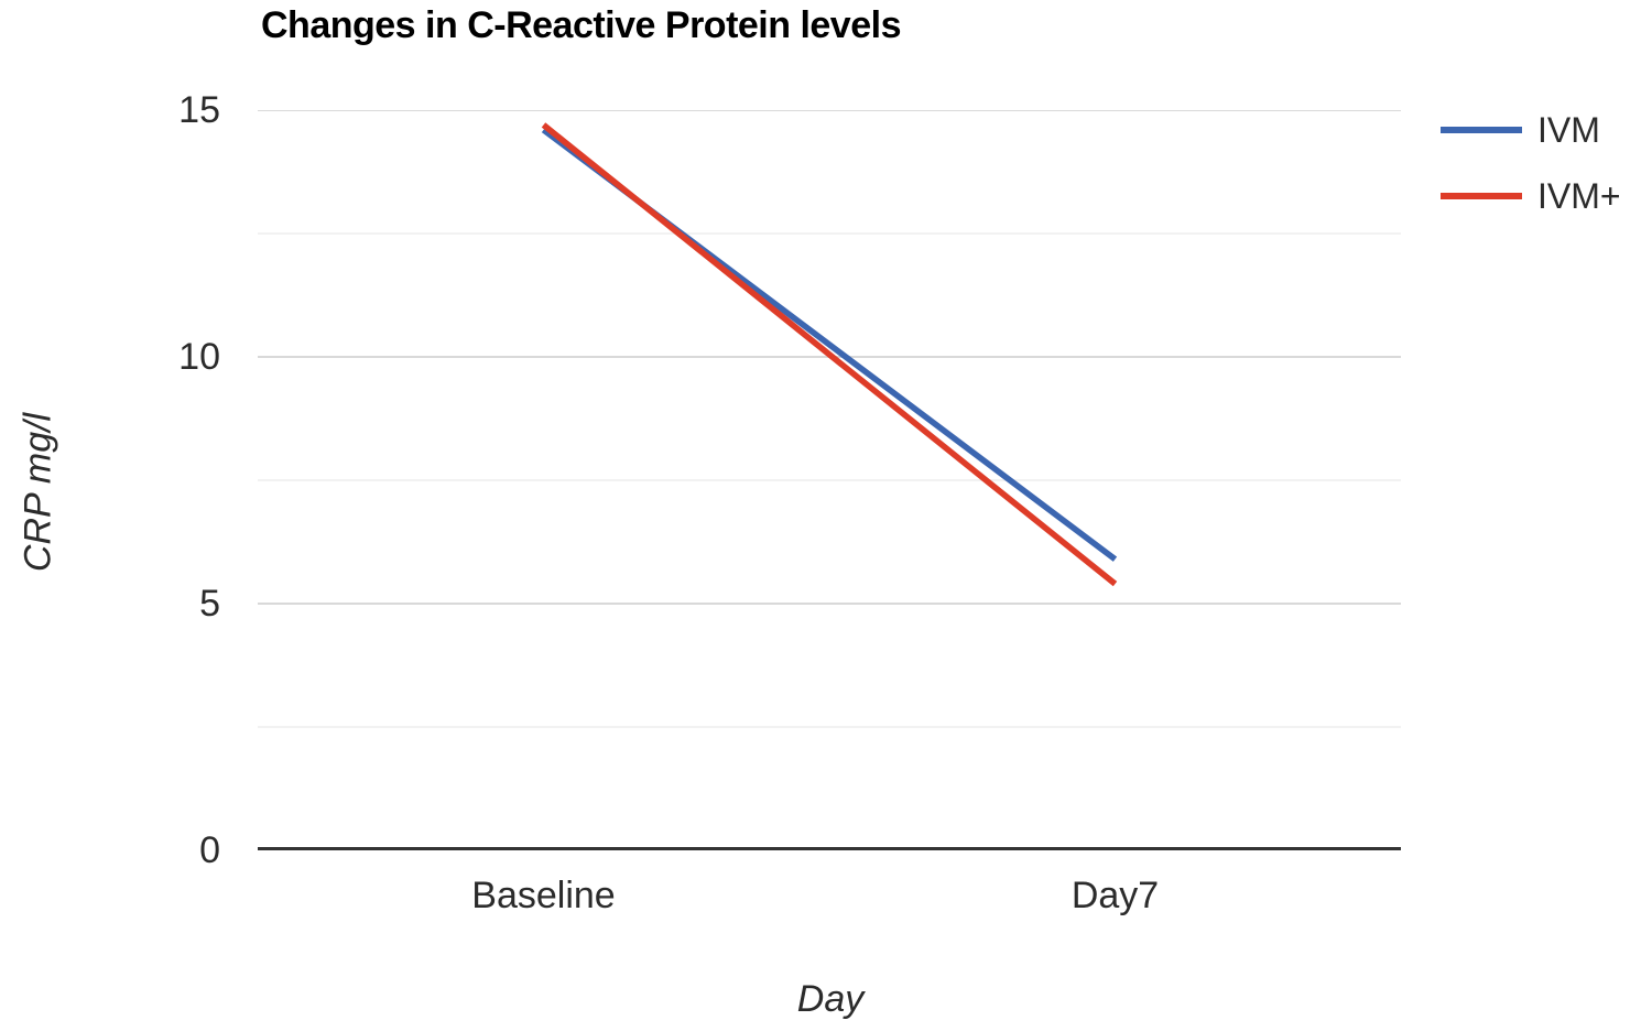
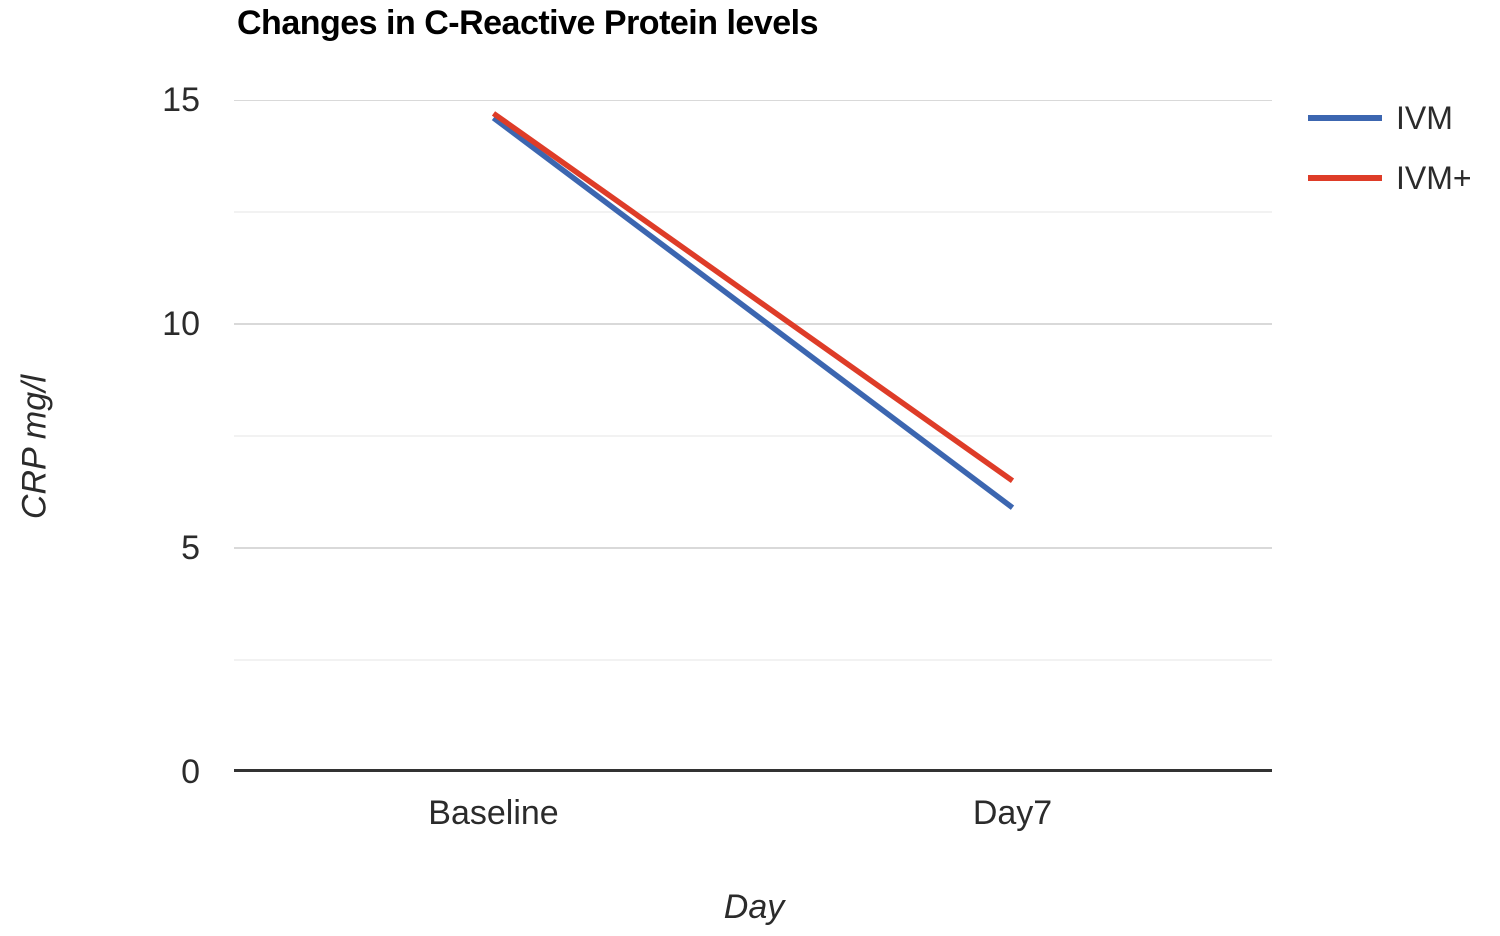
IVM+/Day7: 5.4 -> 6.5
